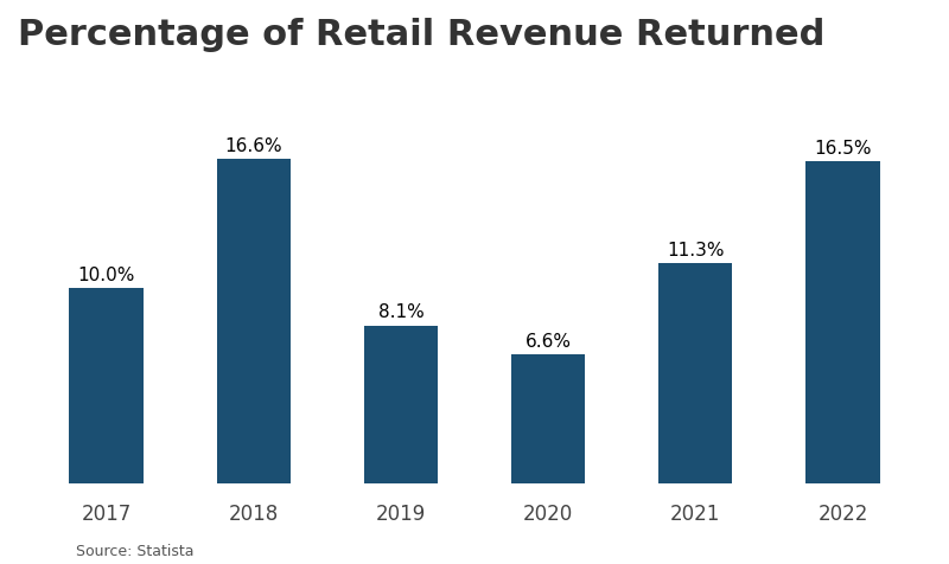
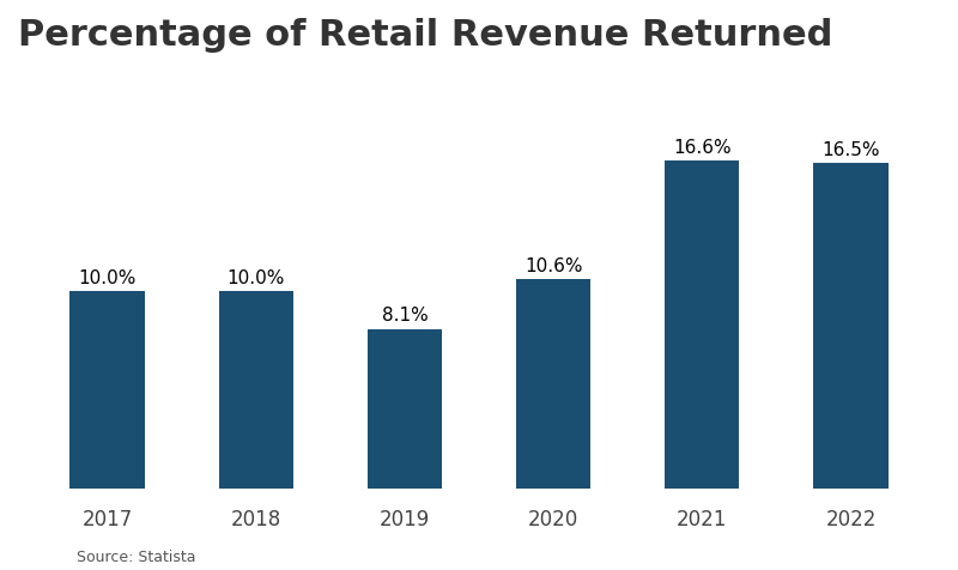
2018: 16.6% -> 10.0%
2020: 6.6% -> 10.6%
2021: 11.3% -> 16.6%
